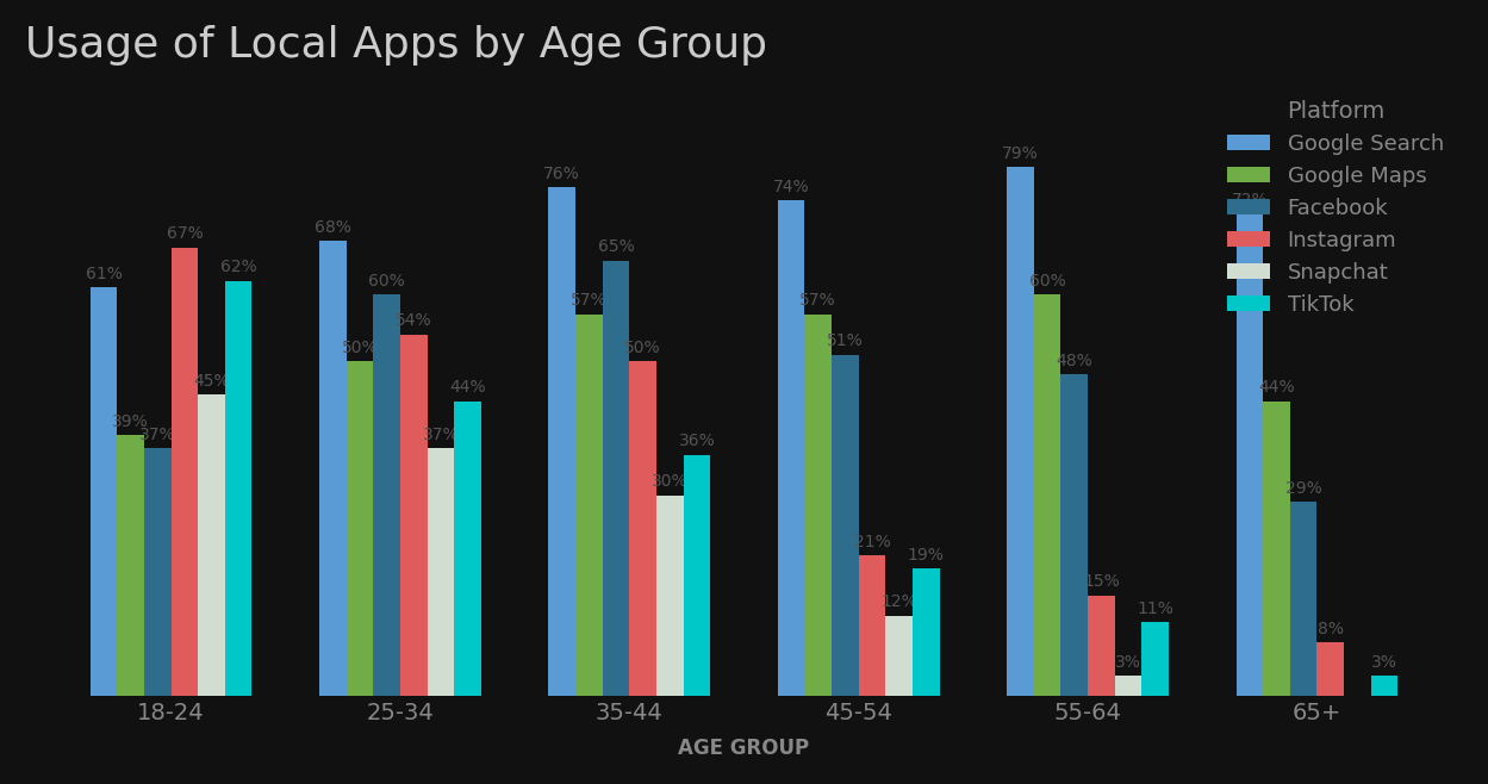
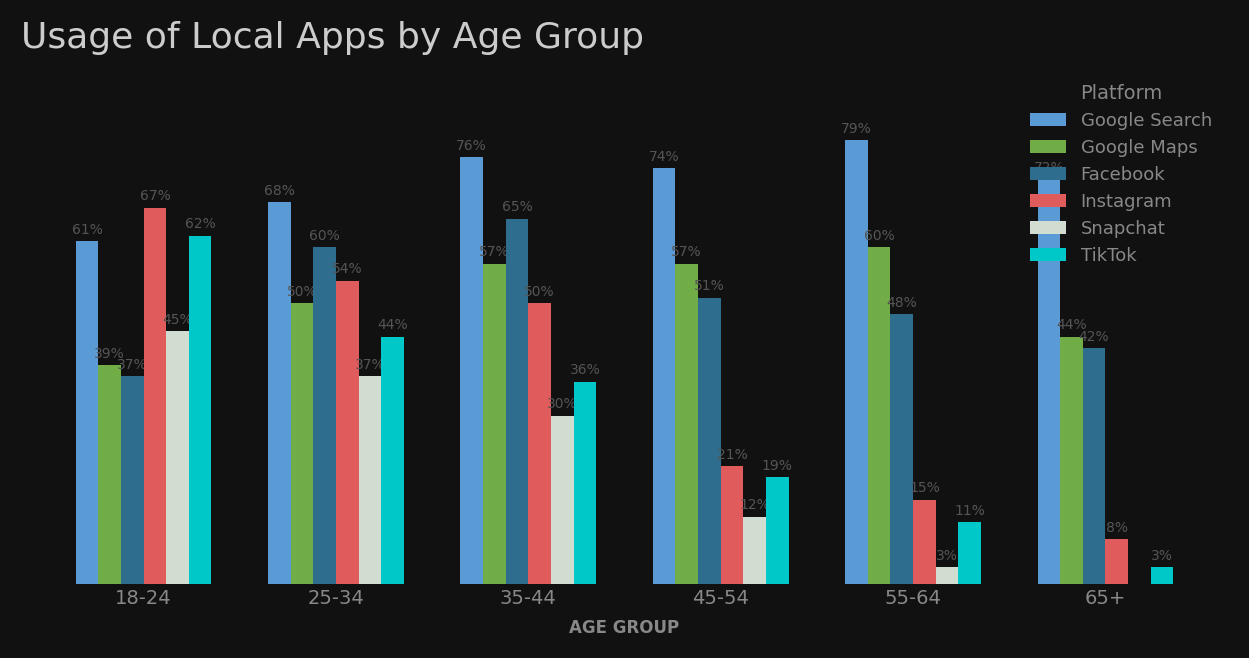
Facebook/65+: 29% -> 42%
